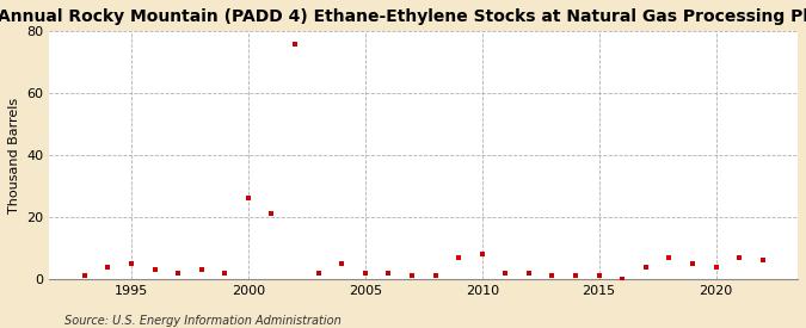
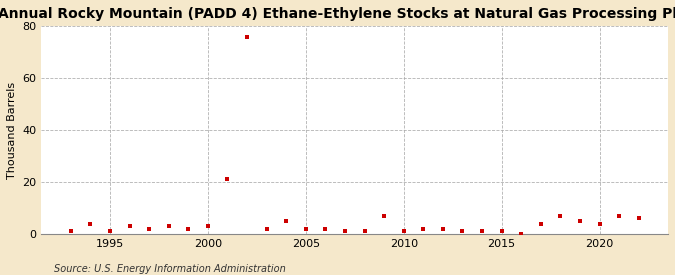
1995: 5 -> 1
2000: 26 -> 3
2010: 8 -> 1
